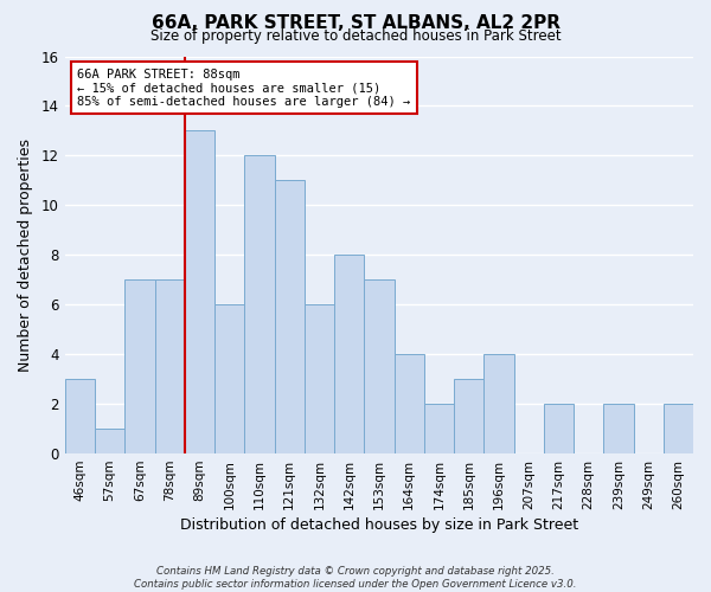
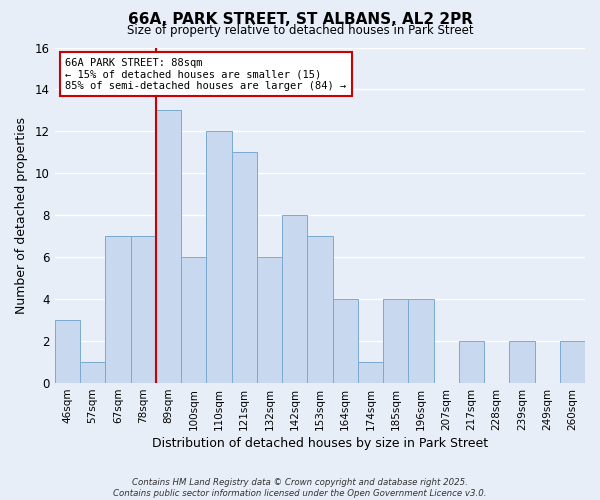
174sqm: 2 -> 1
185sqm: 3 -> 4
